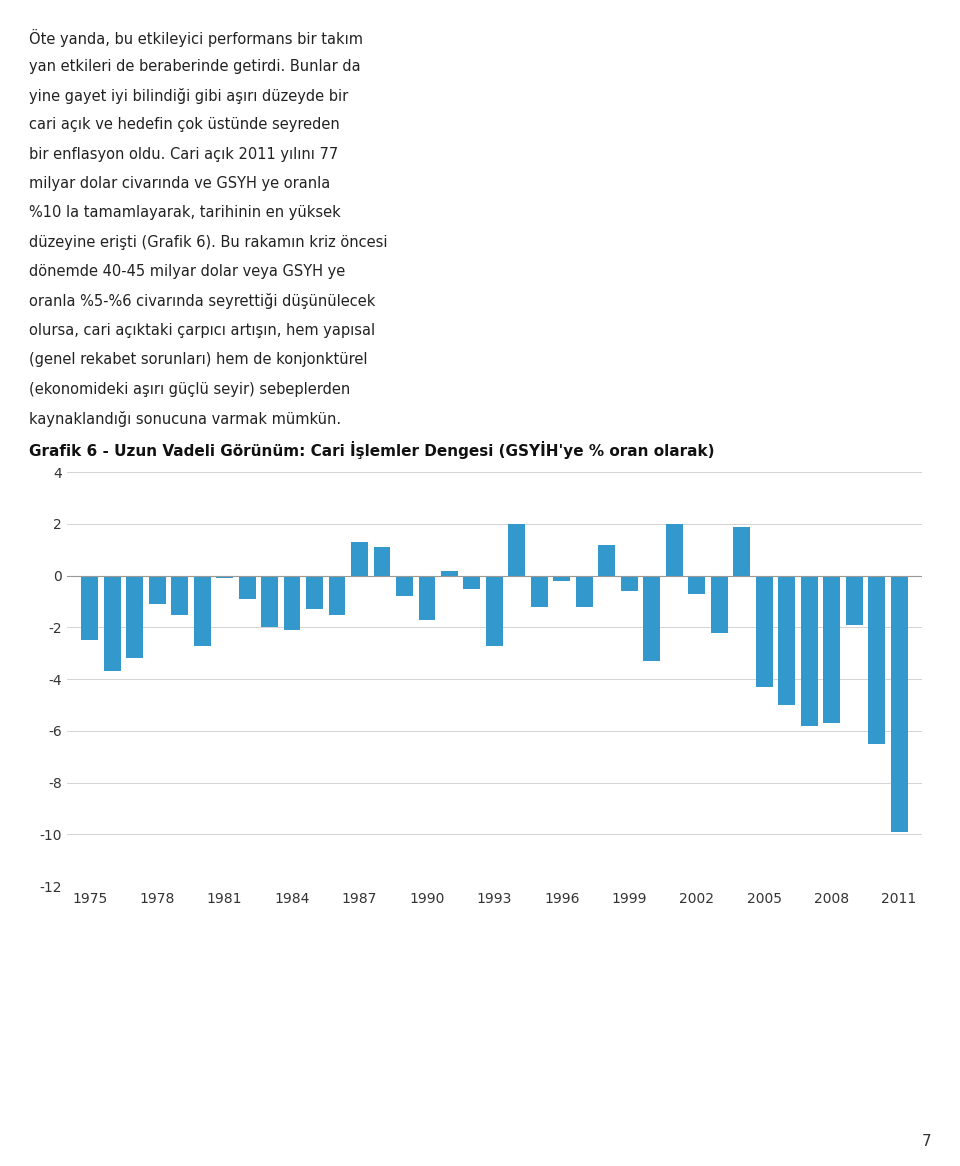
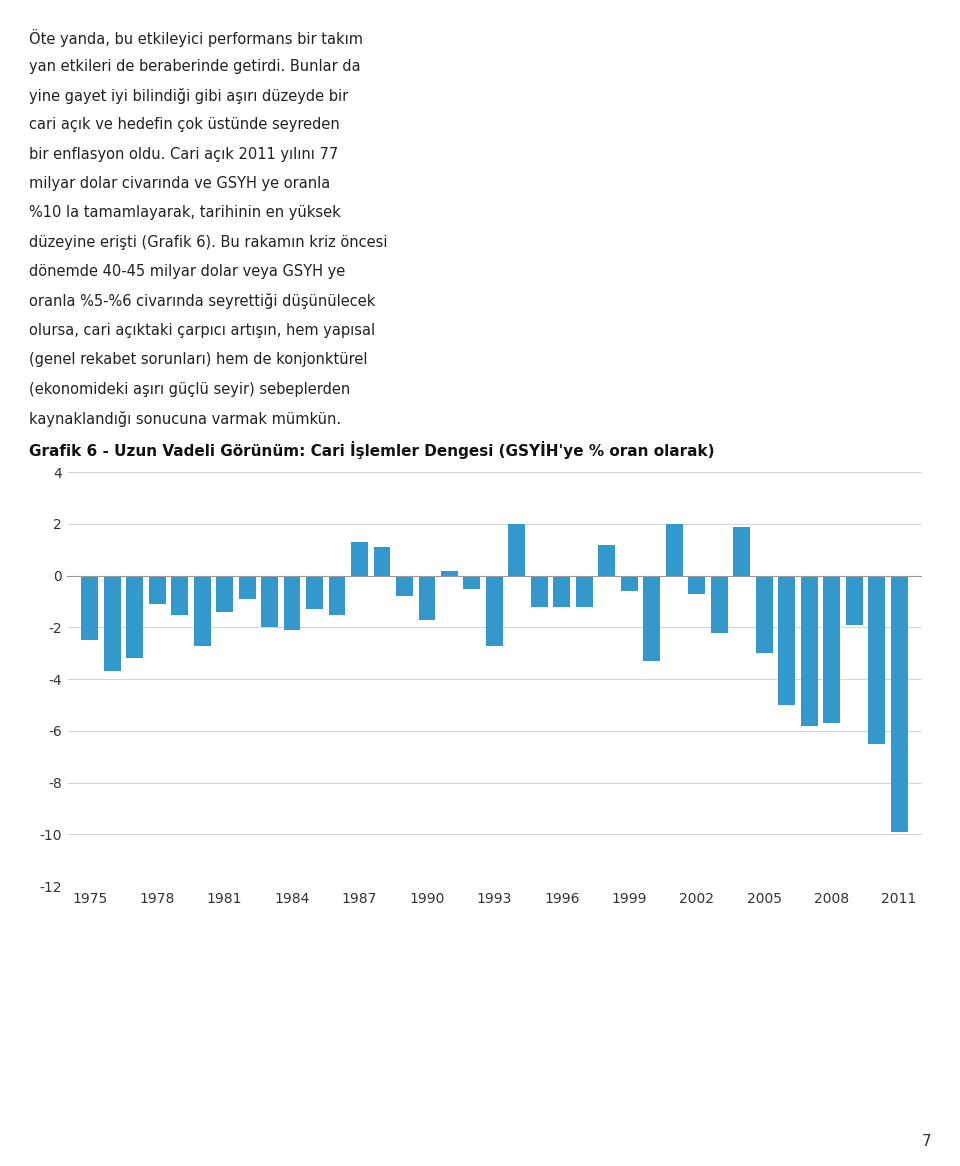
1981: -0.1 -> -1.4
1996: -0.2 -> -1.2
2005: -4.3 -> -3.0
